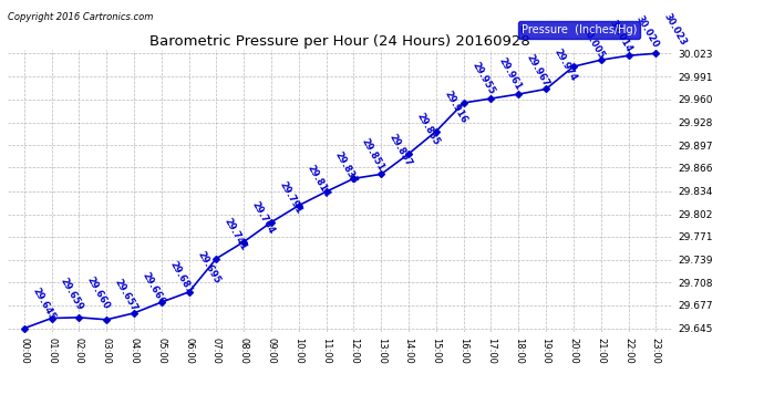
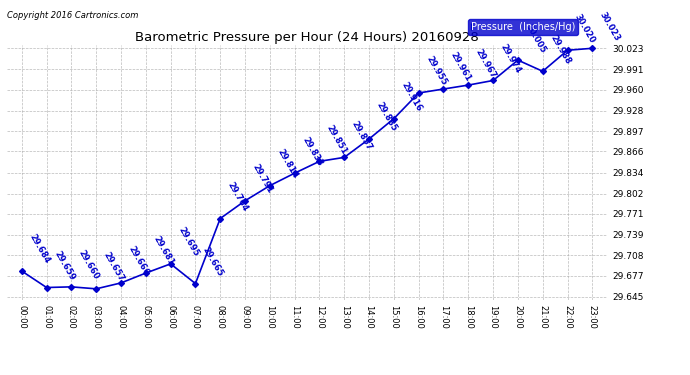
00:00: 29.645 -> 29.684
07:00: 29.741 -> 29.665
21:00: 30.014 -> 29.988
